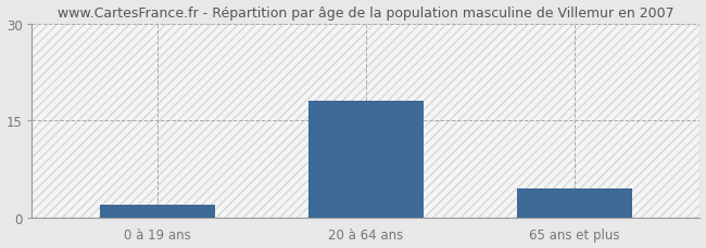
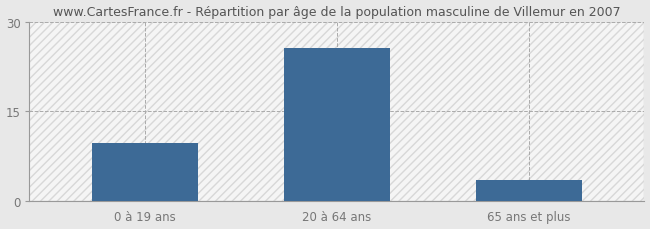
0 à 19 ans: 2.0 -> 9.6
20 à 64 ans: 18.0 -> 25.6
65 ans et plus: 4.5 -> 3.4
